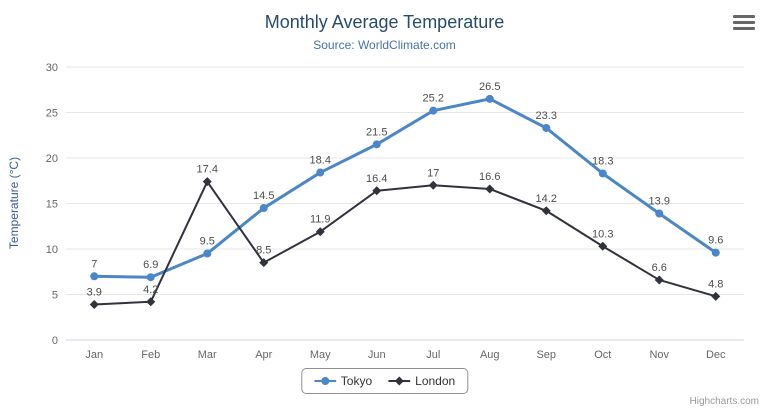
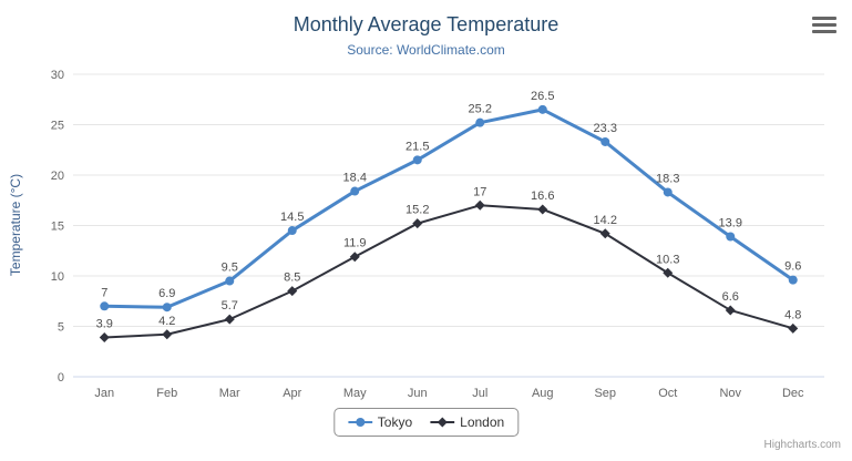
London/Mar: 17.4 -> 5.7
London/Jun: 16.4 -> 15.2
